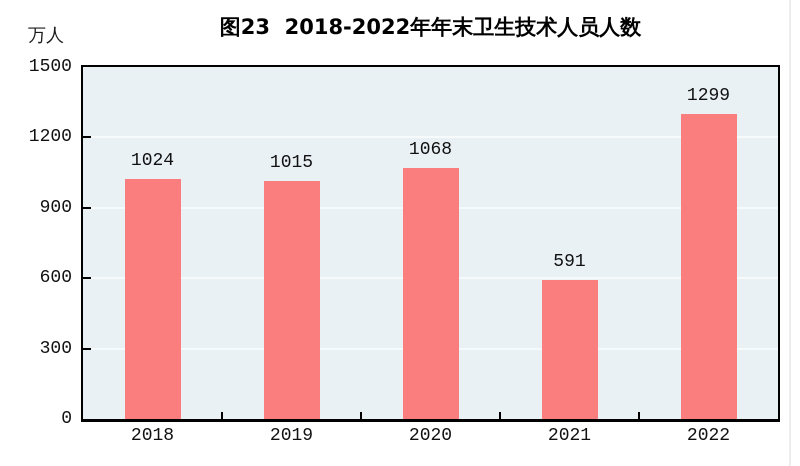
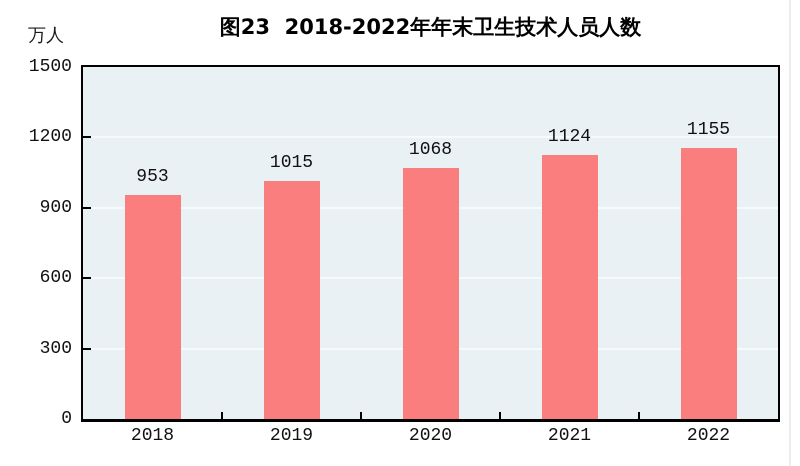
2018: 1024 -> 953
2021: 591 -> 1124
2022: 1299 -> 1155
